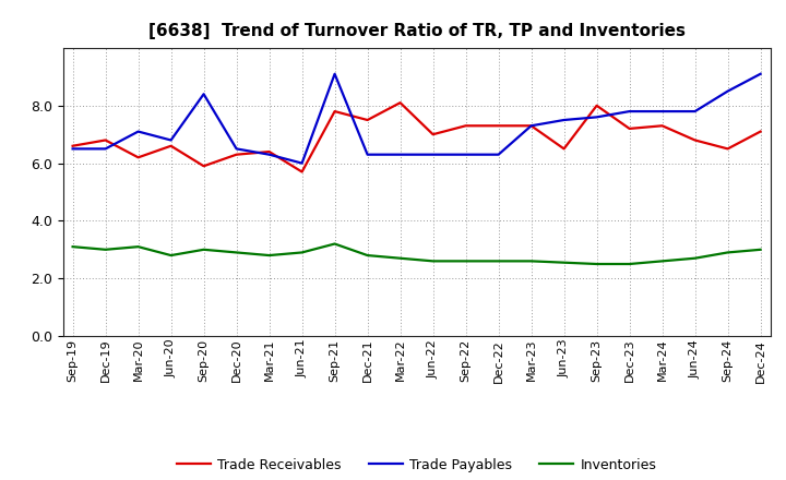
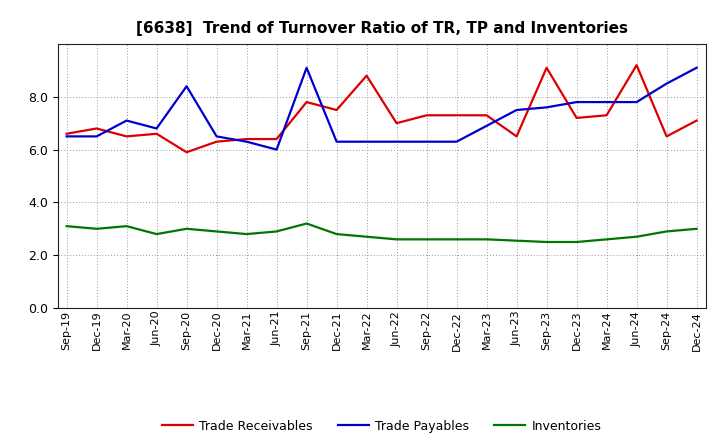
Trade Receivables/Mar-20: 6.2 -> 6.5
Trade Receivables/Jun-21: 5.7 -> 6.4
Trade Receivables/Mar-22: 8.1 -> 8.8
Trade Payables/Mar-23: 7.3 -> 6.9
Trade Receivables/Sep-23: 8.0 -> 9.1
Trade Receivables/Jun-24: 6.8 -> 9.2
